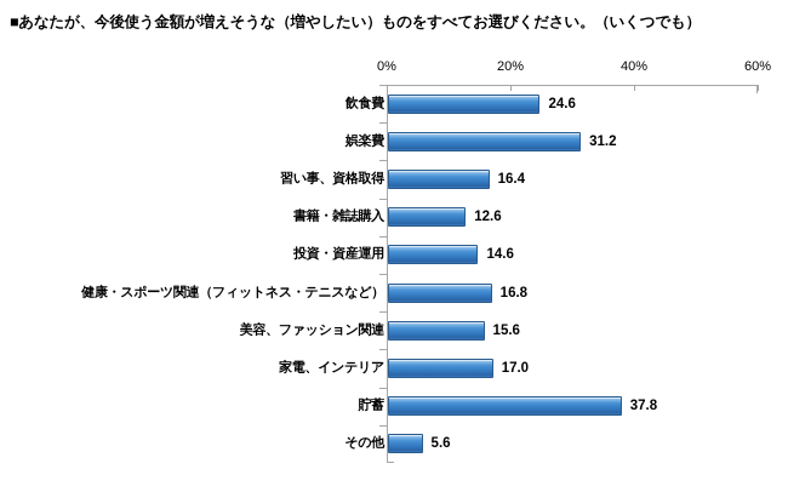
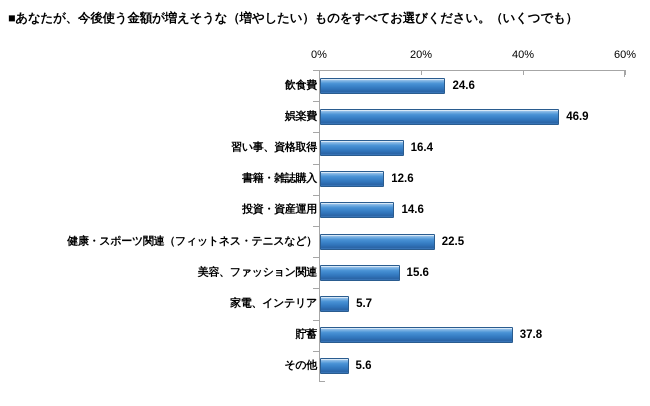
娯楽費: 31.2 -> 46.9
健康・スポーツ関連（フィットネス・テニスなど）: 16.8 -> 22.5
家電、インテリア: 17.0 -> 5.7
